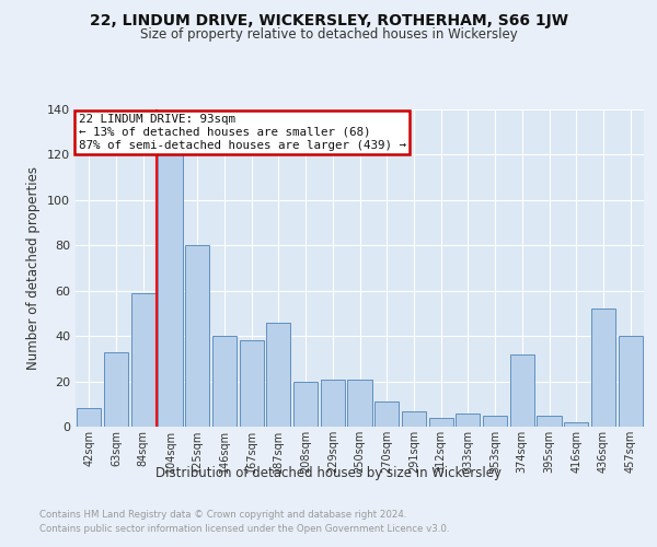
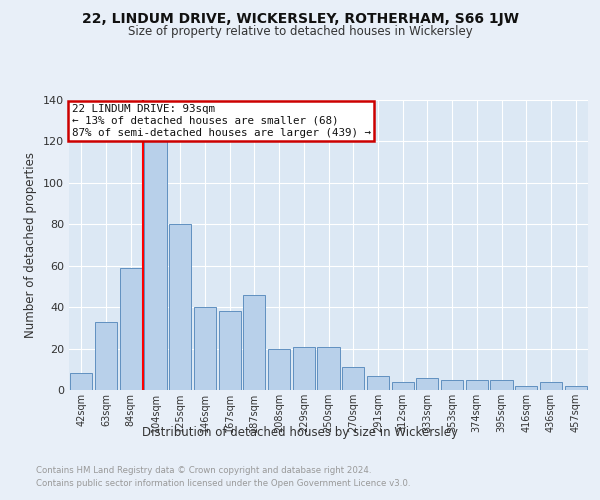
374sqm: 32 -> 5
436sqm: 52 -> 4
457sqm: 40 -> 2
